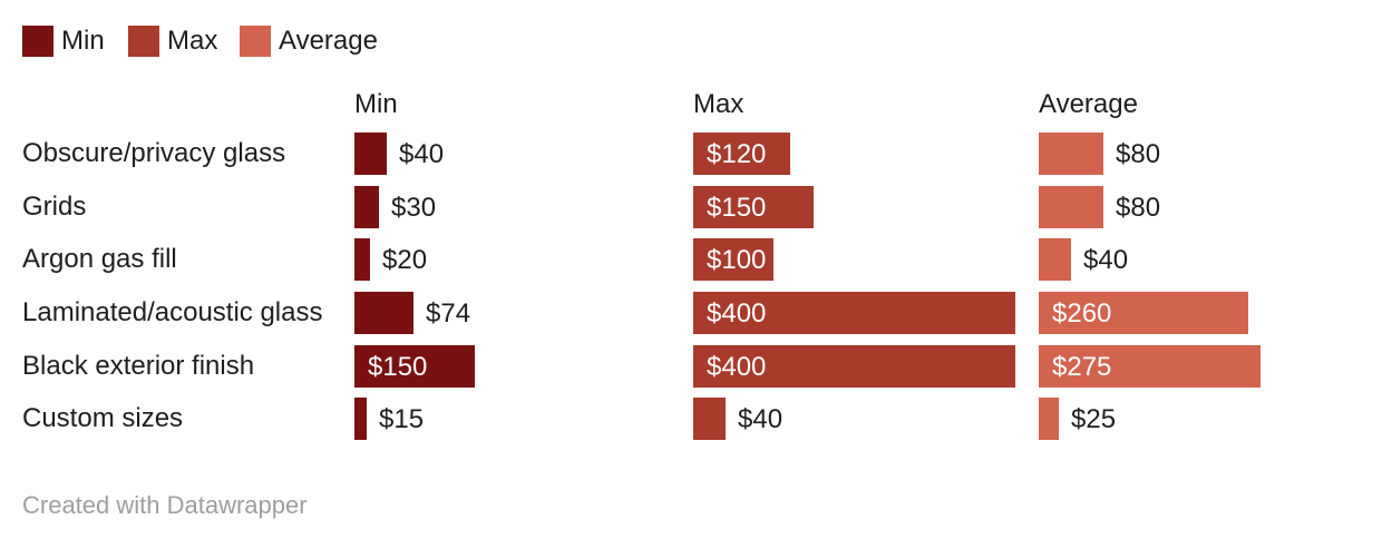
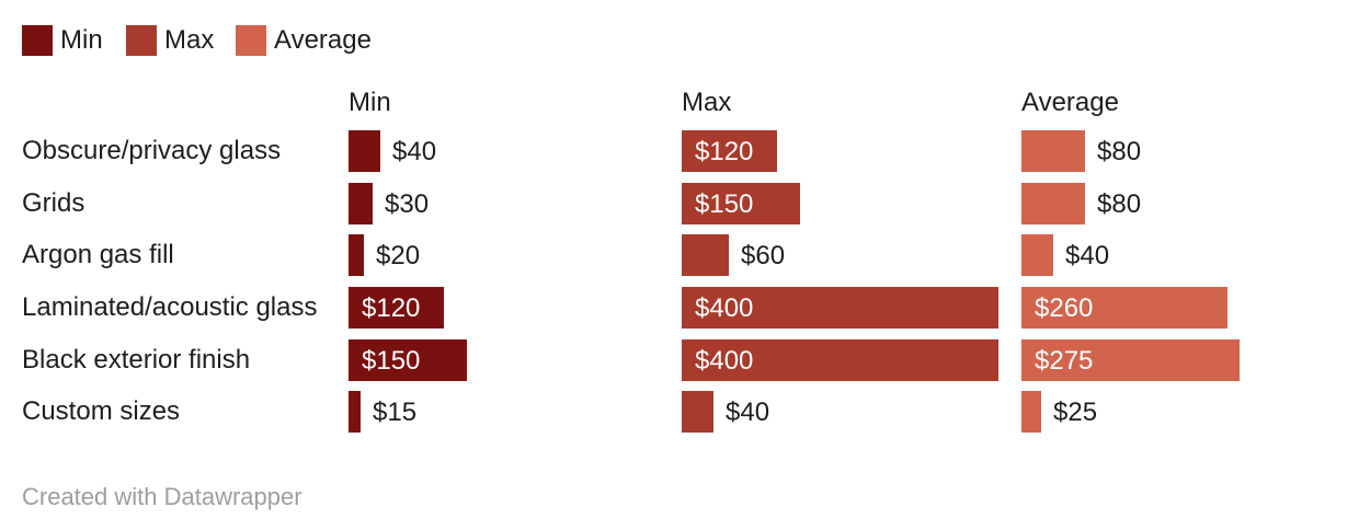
Max/Argon gas fill: $100 -> $60
Min/Laminated/acoustic glass: $74 -> $120
